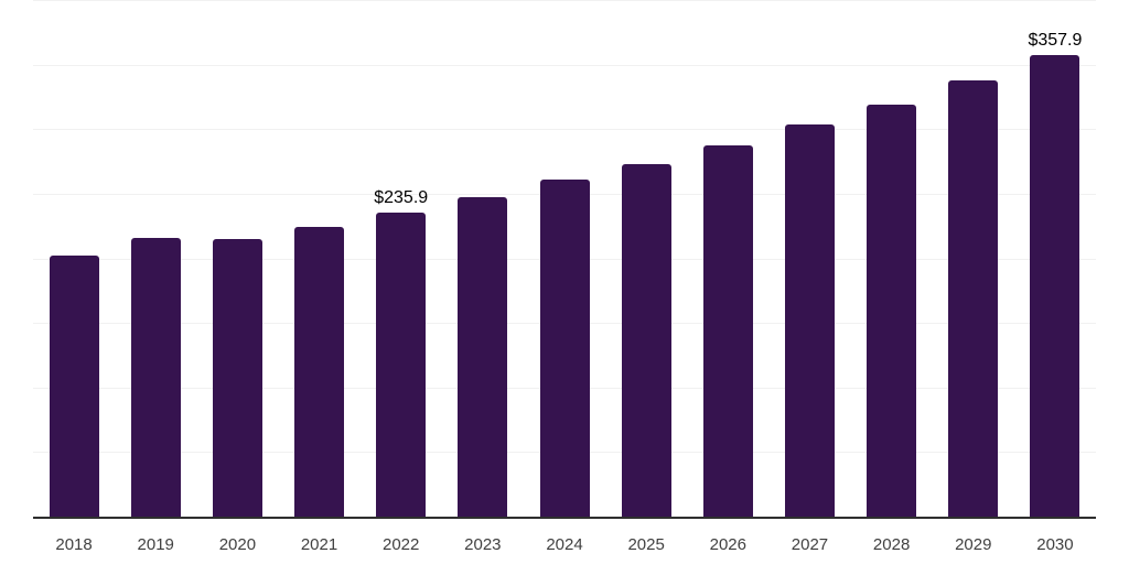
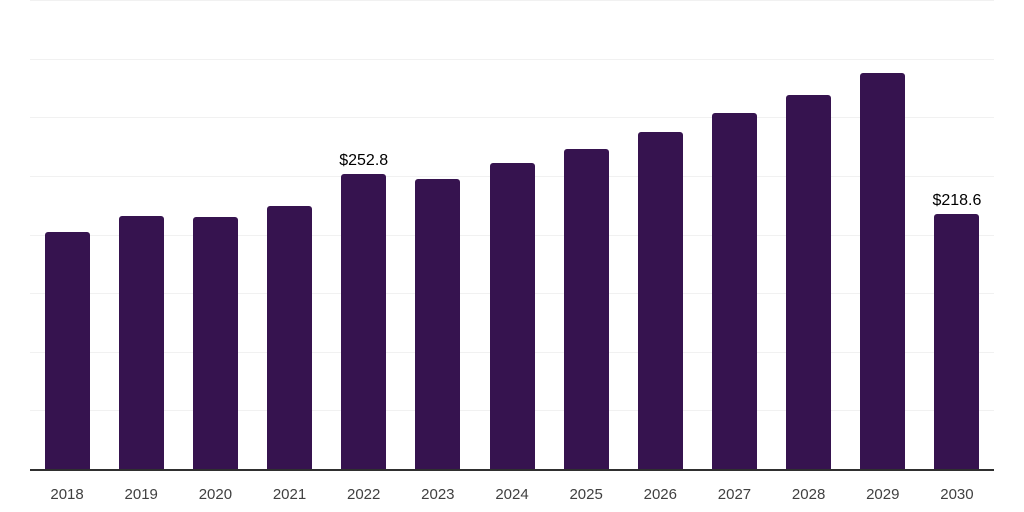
2022: $235.9 -> $252.8
2030: $357.9 -> $218.6
